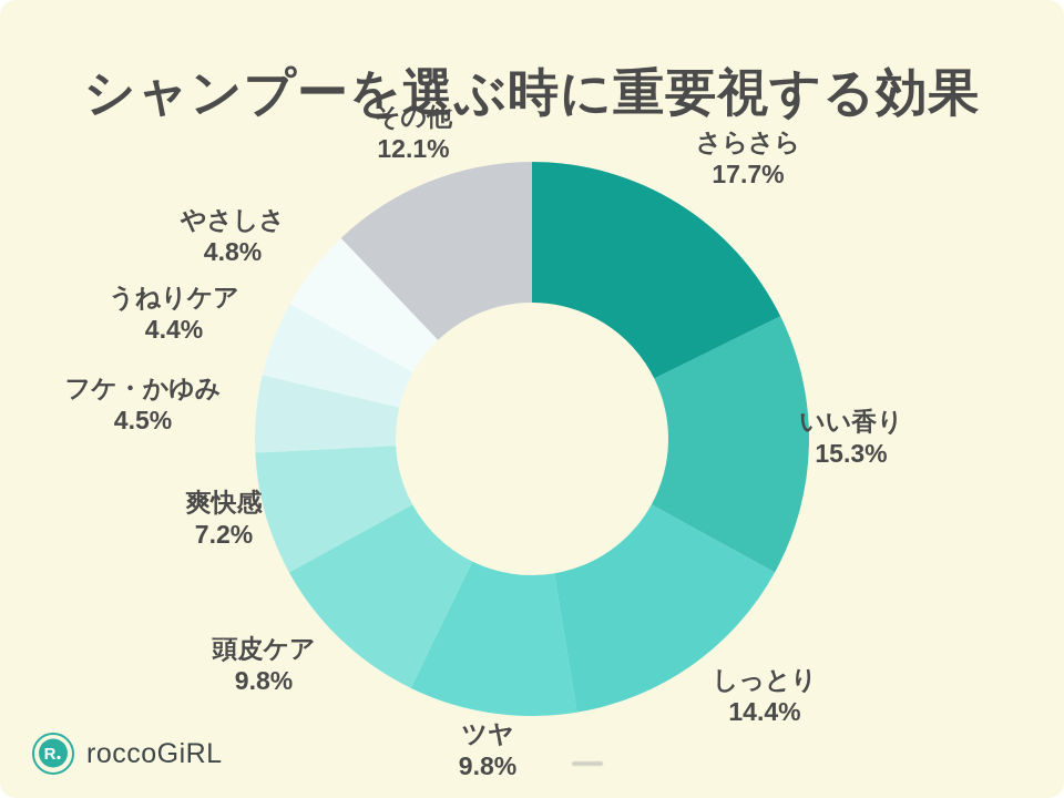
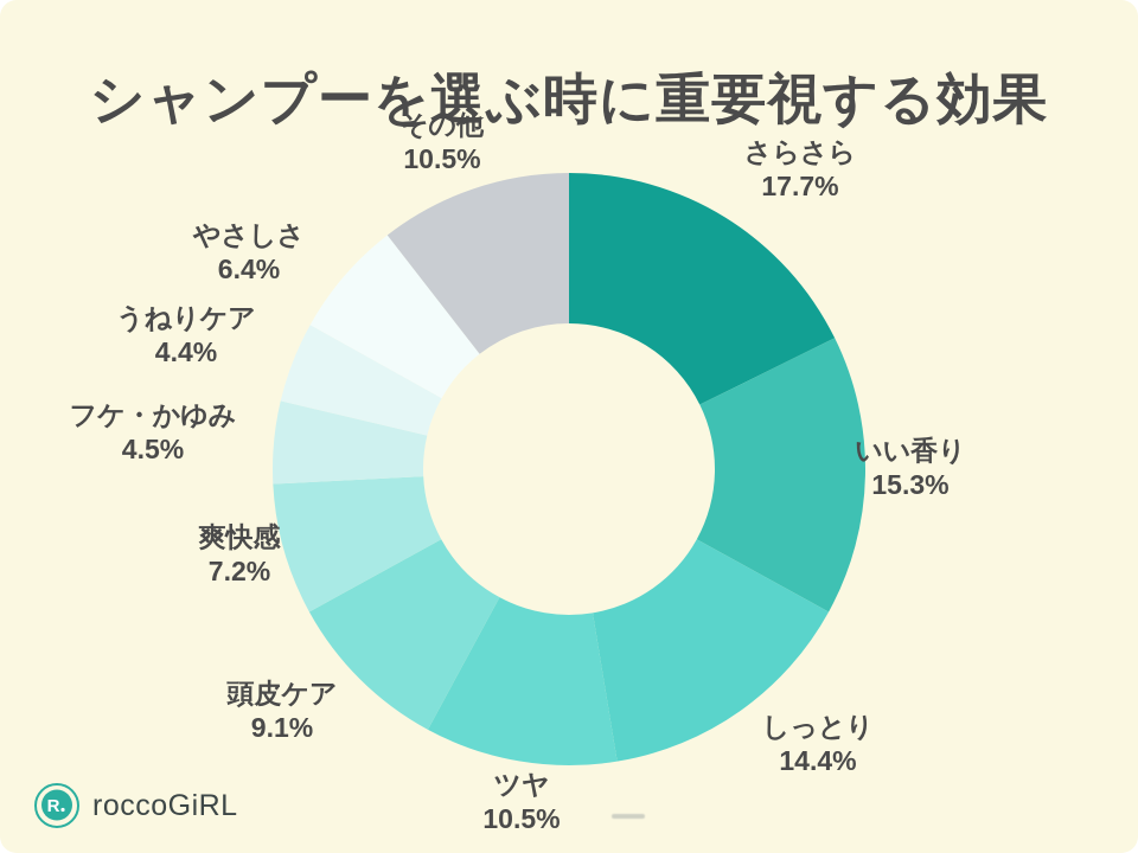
ツヤ: 9.8% -> 10.5%
頭皮ケア: 9.8% -> 9.1%
やさしさ: 4.8% -> 6.4%
その他: 12.1% -> 10.5%
